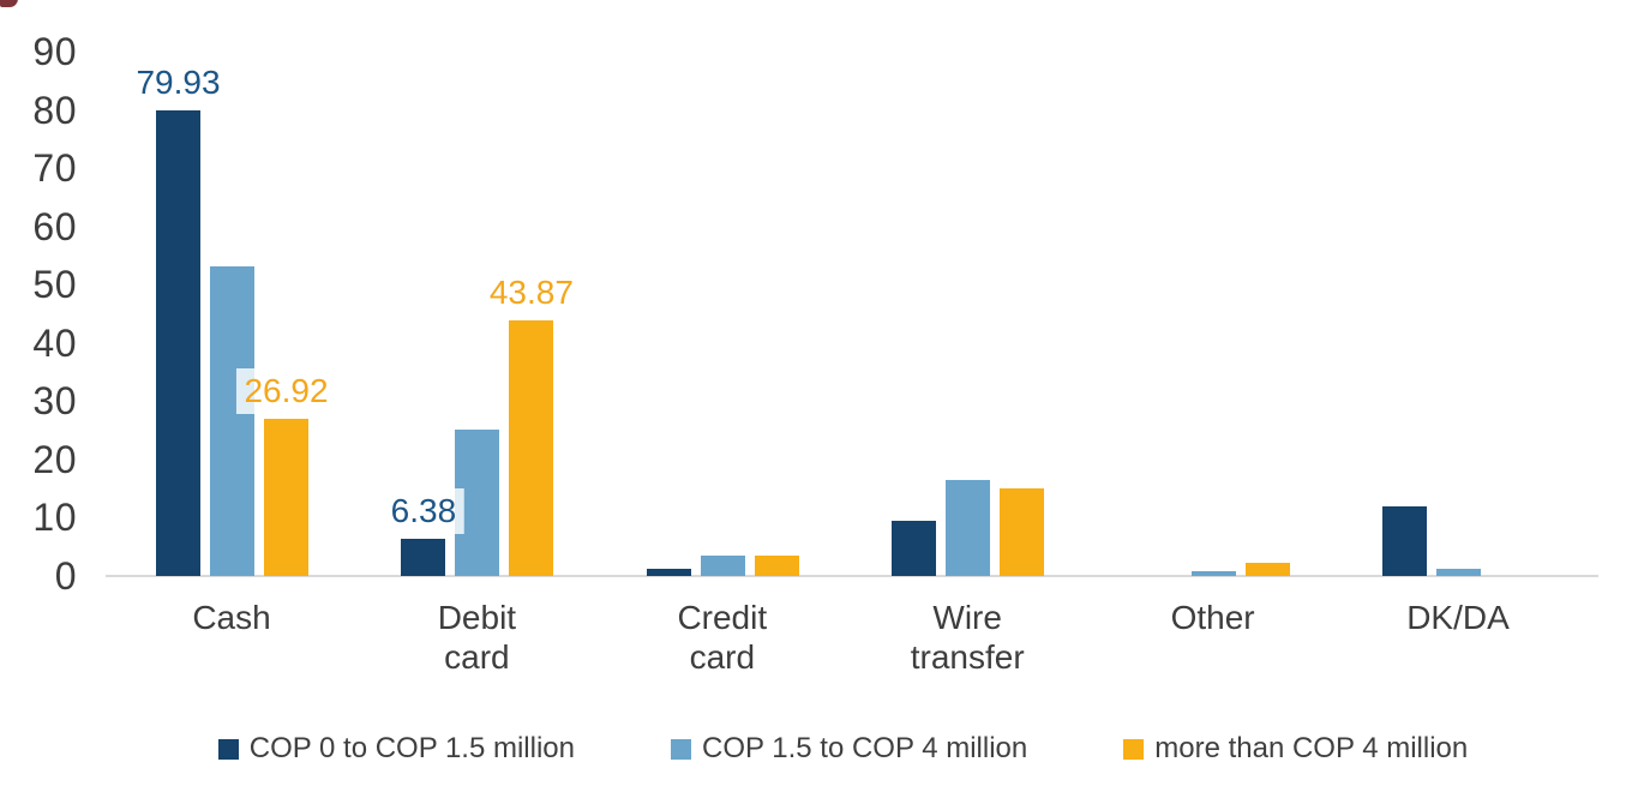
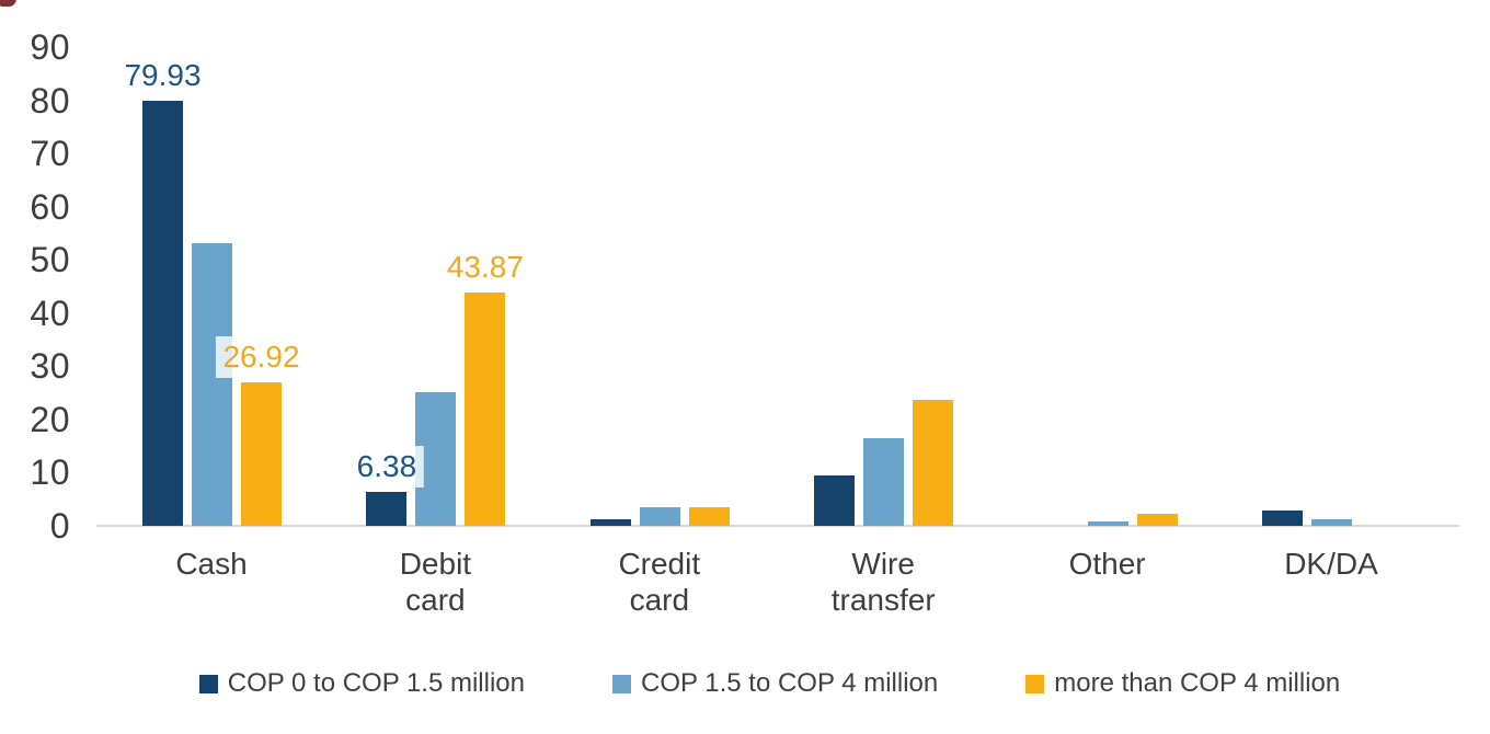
more than COP 4 million/Wire transfer: 15 -> 24
COP 0 to COP 1.5 million/DK/DA: 12 -> 3
